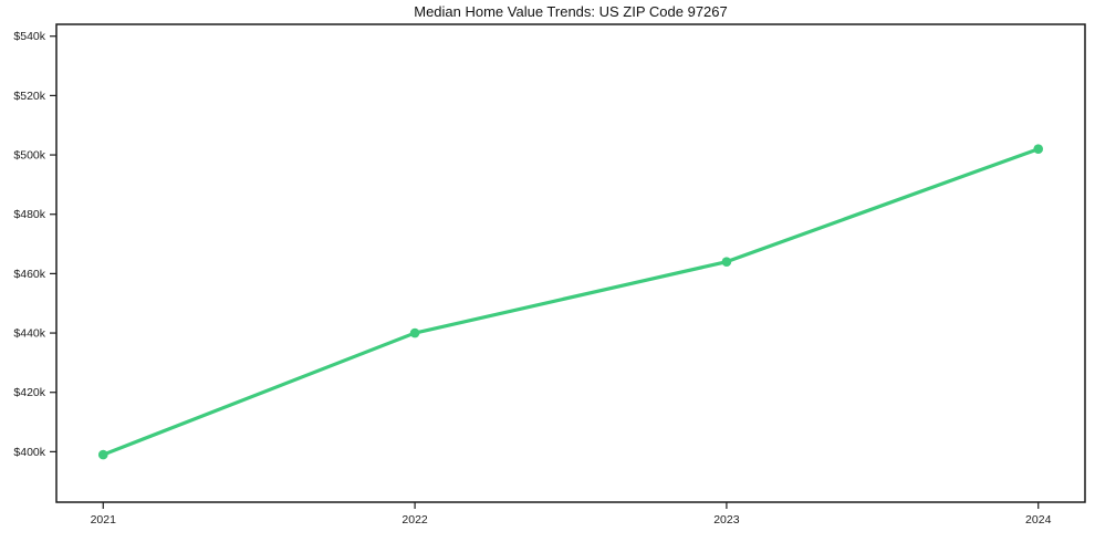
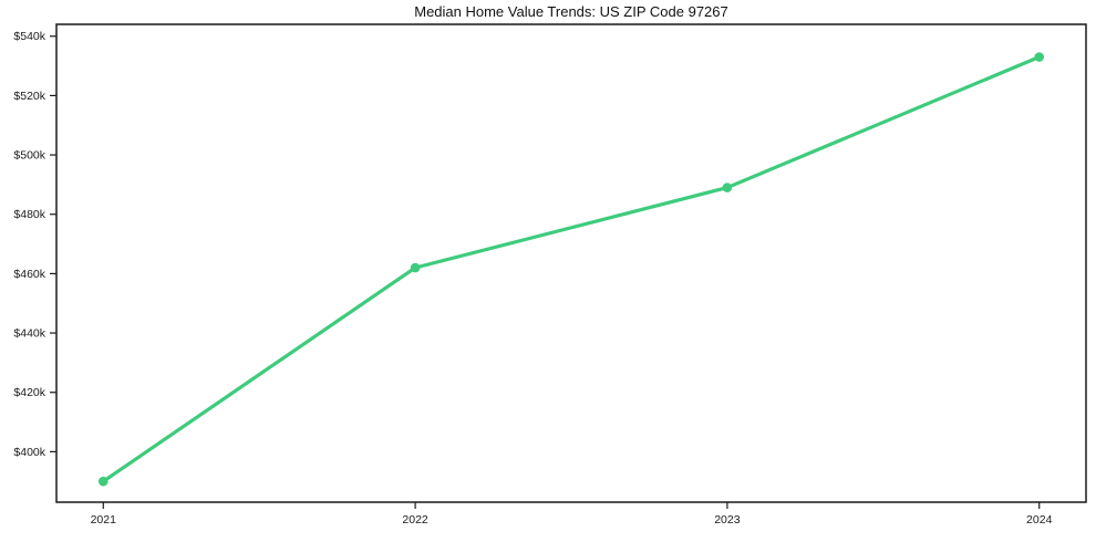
2021: $399k -> $390k
2022: $440k -> $462k
2023: $464k -> $489k
2024: $502k -> $533k
